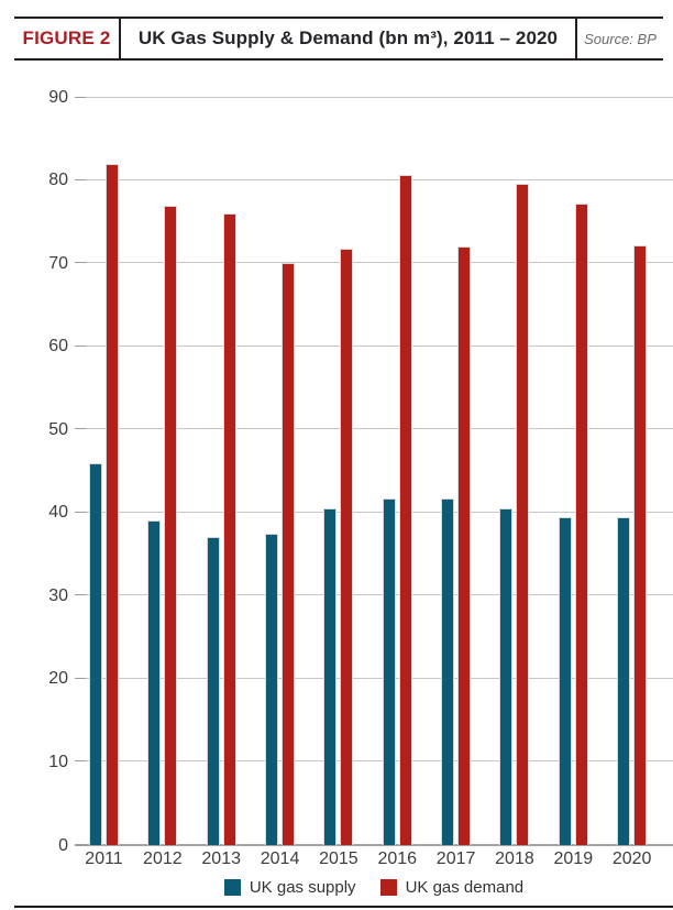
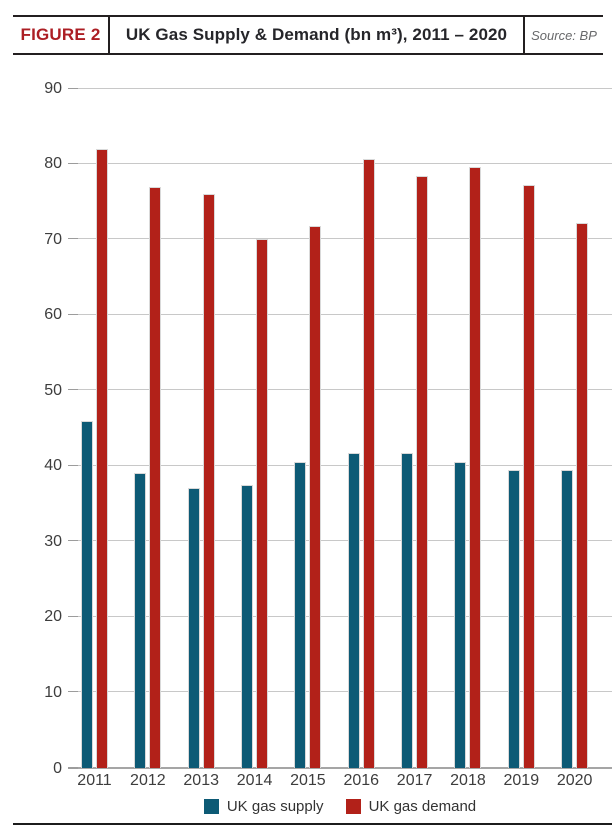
UK gas demand/2017: 72 -> 78
